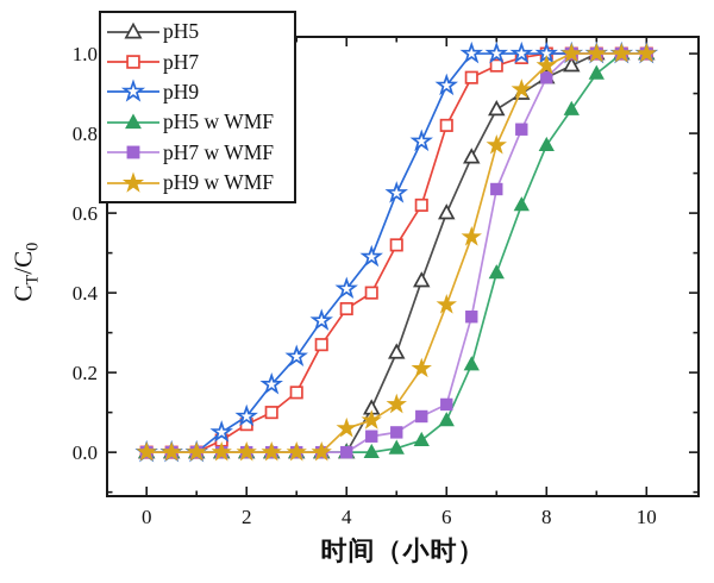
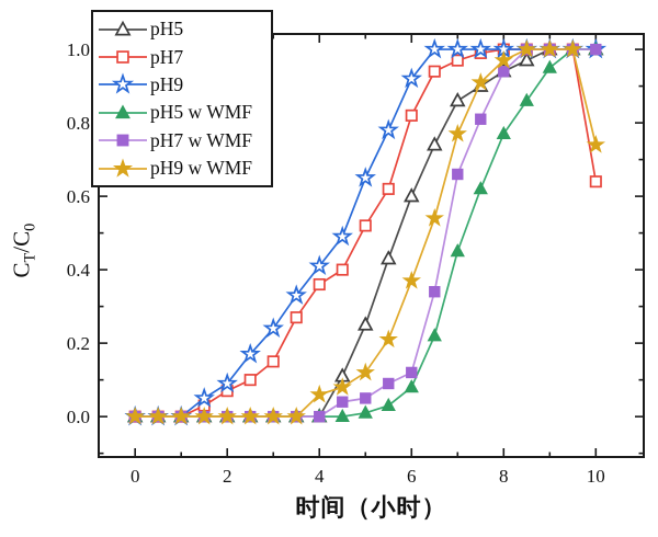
pH7/10: 1.00 -> 0.64
pH9 w WMF/10: 1.00 -> 0.74
